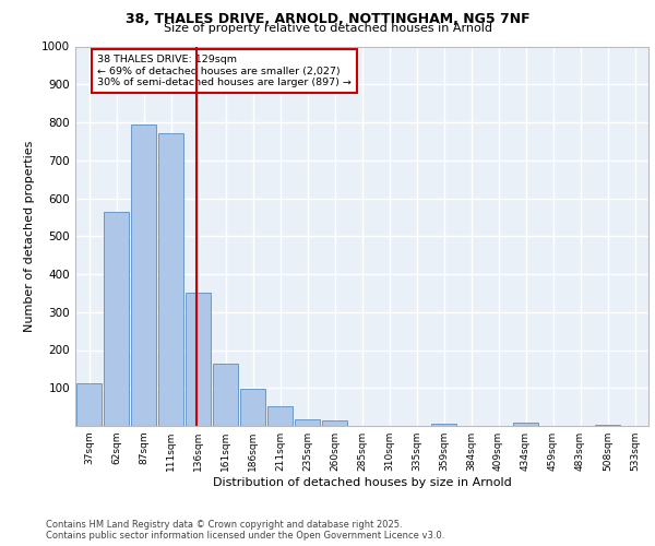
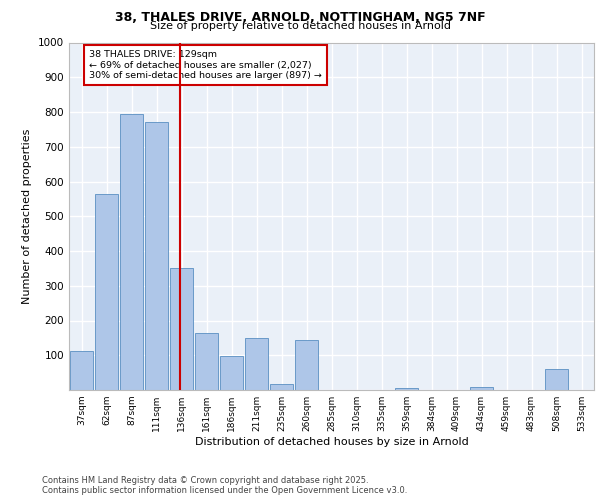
211sqm: 52 -> 150
260sqm: 13 -> 145
508sqm: 3 -> 60
